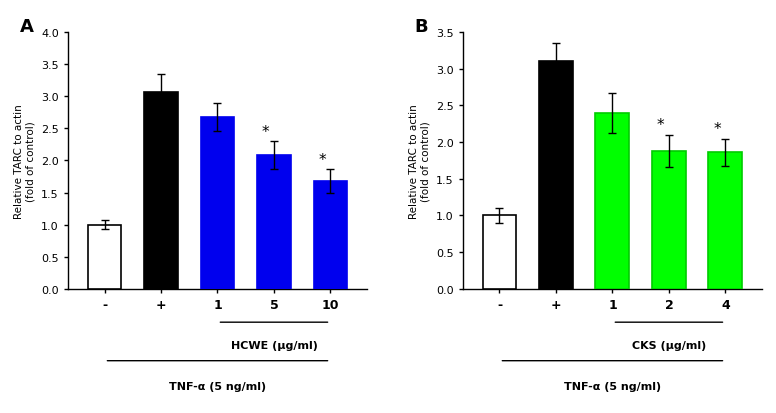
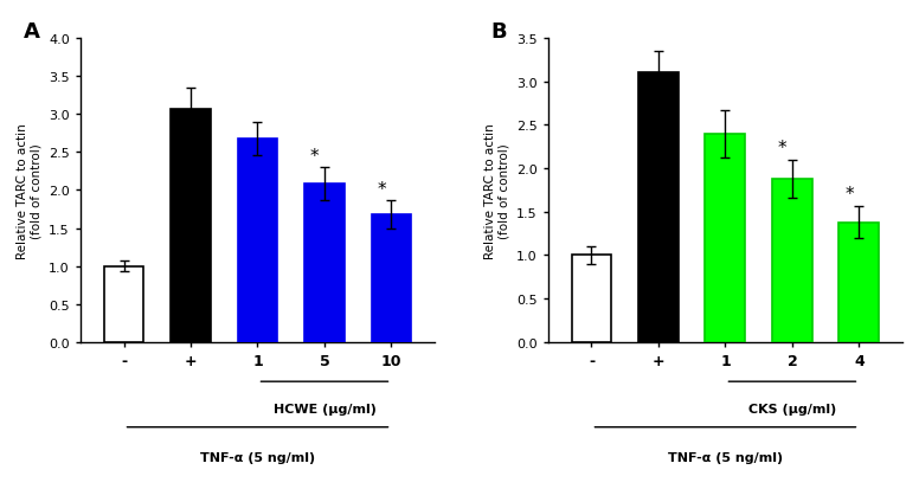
4: 1.86 -> 1.38
